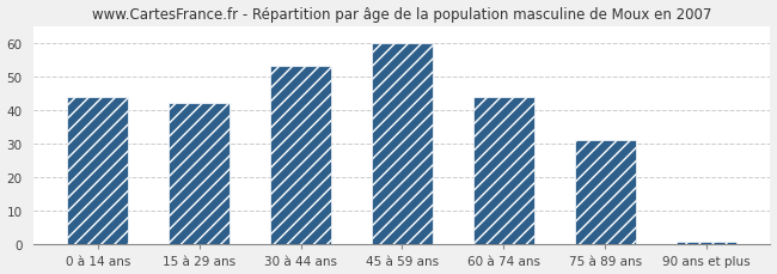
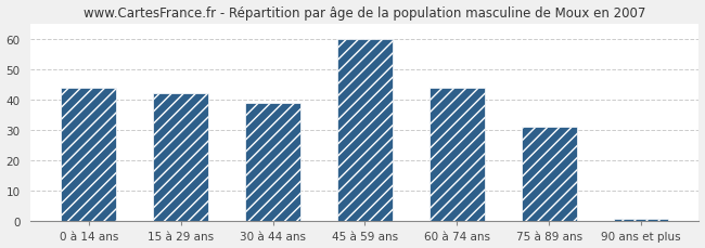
30 à 44 ans: 53 -> 39
